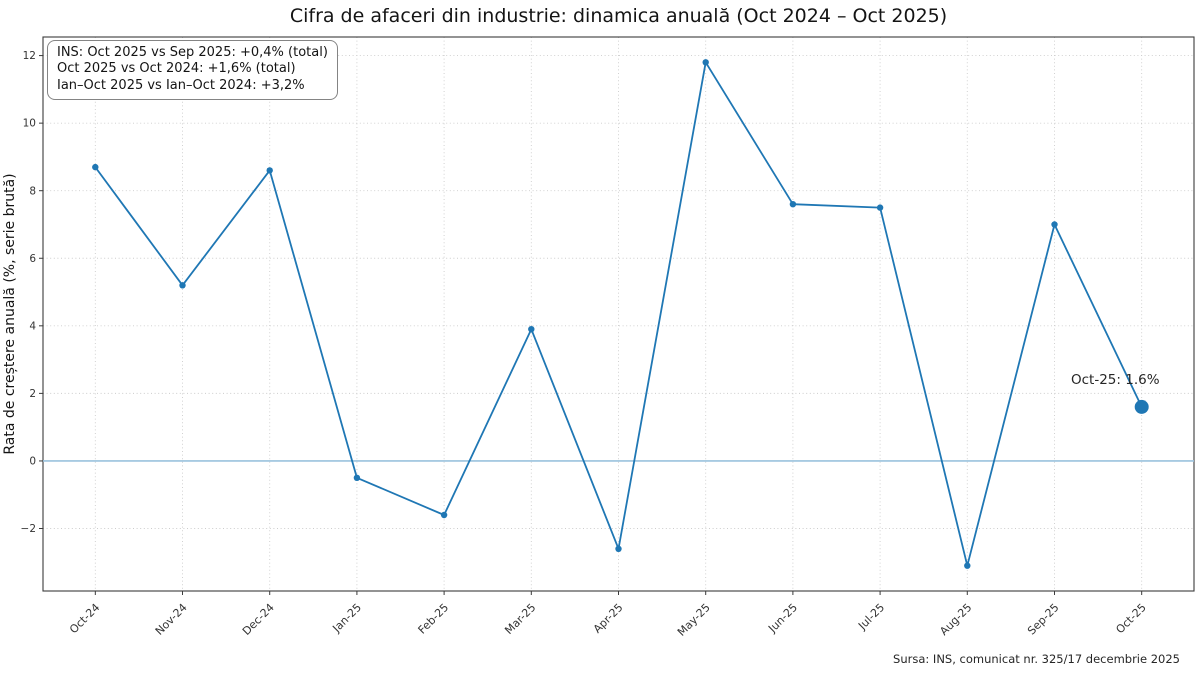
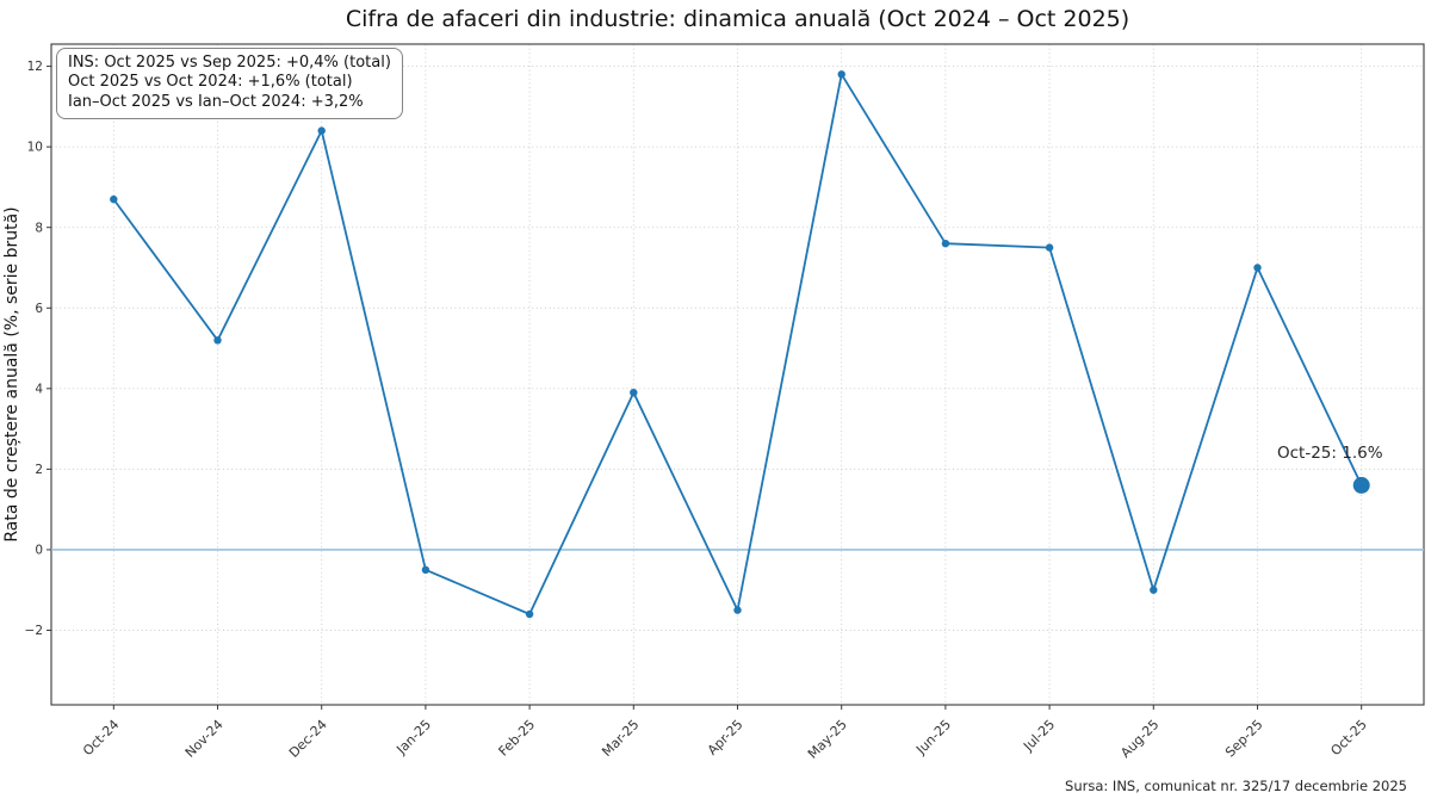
Dec-24: 8.6 -> 10.4
Apr-25: -2.6 -> -1.5
Aug-25: -3.1 -> -1.0
